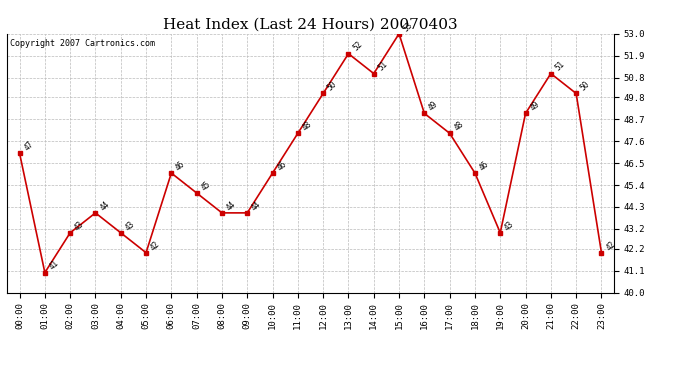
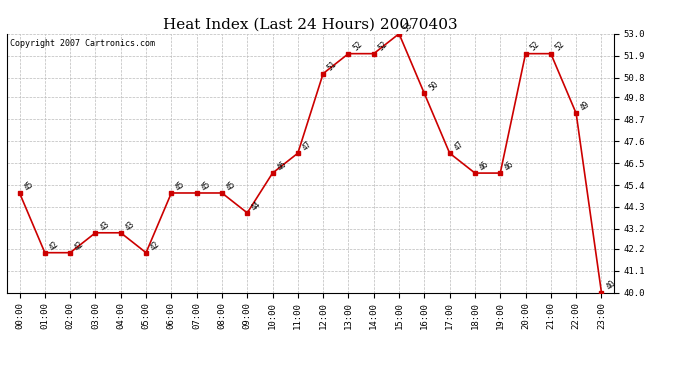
00:00: 47 -> 45
01:00: 41 -> 42
02:00: 43 -> 42
03:00: 44 -> 43
06:00: 46 -> 45
08:00: 44 -> 45
11:00: 48 -> 47
12:00: 50 -> 51
14:00: 51 -> 52
16:00: 49 -> 50
17:00: 48 -> 47
19:00: 43 -> 46
20:00: 49 -> 52
21:00: 51 -> 52
22:00: 50 -> 49
23:00: 42 -> 40
